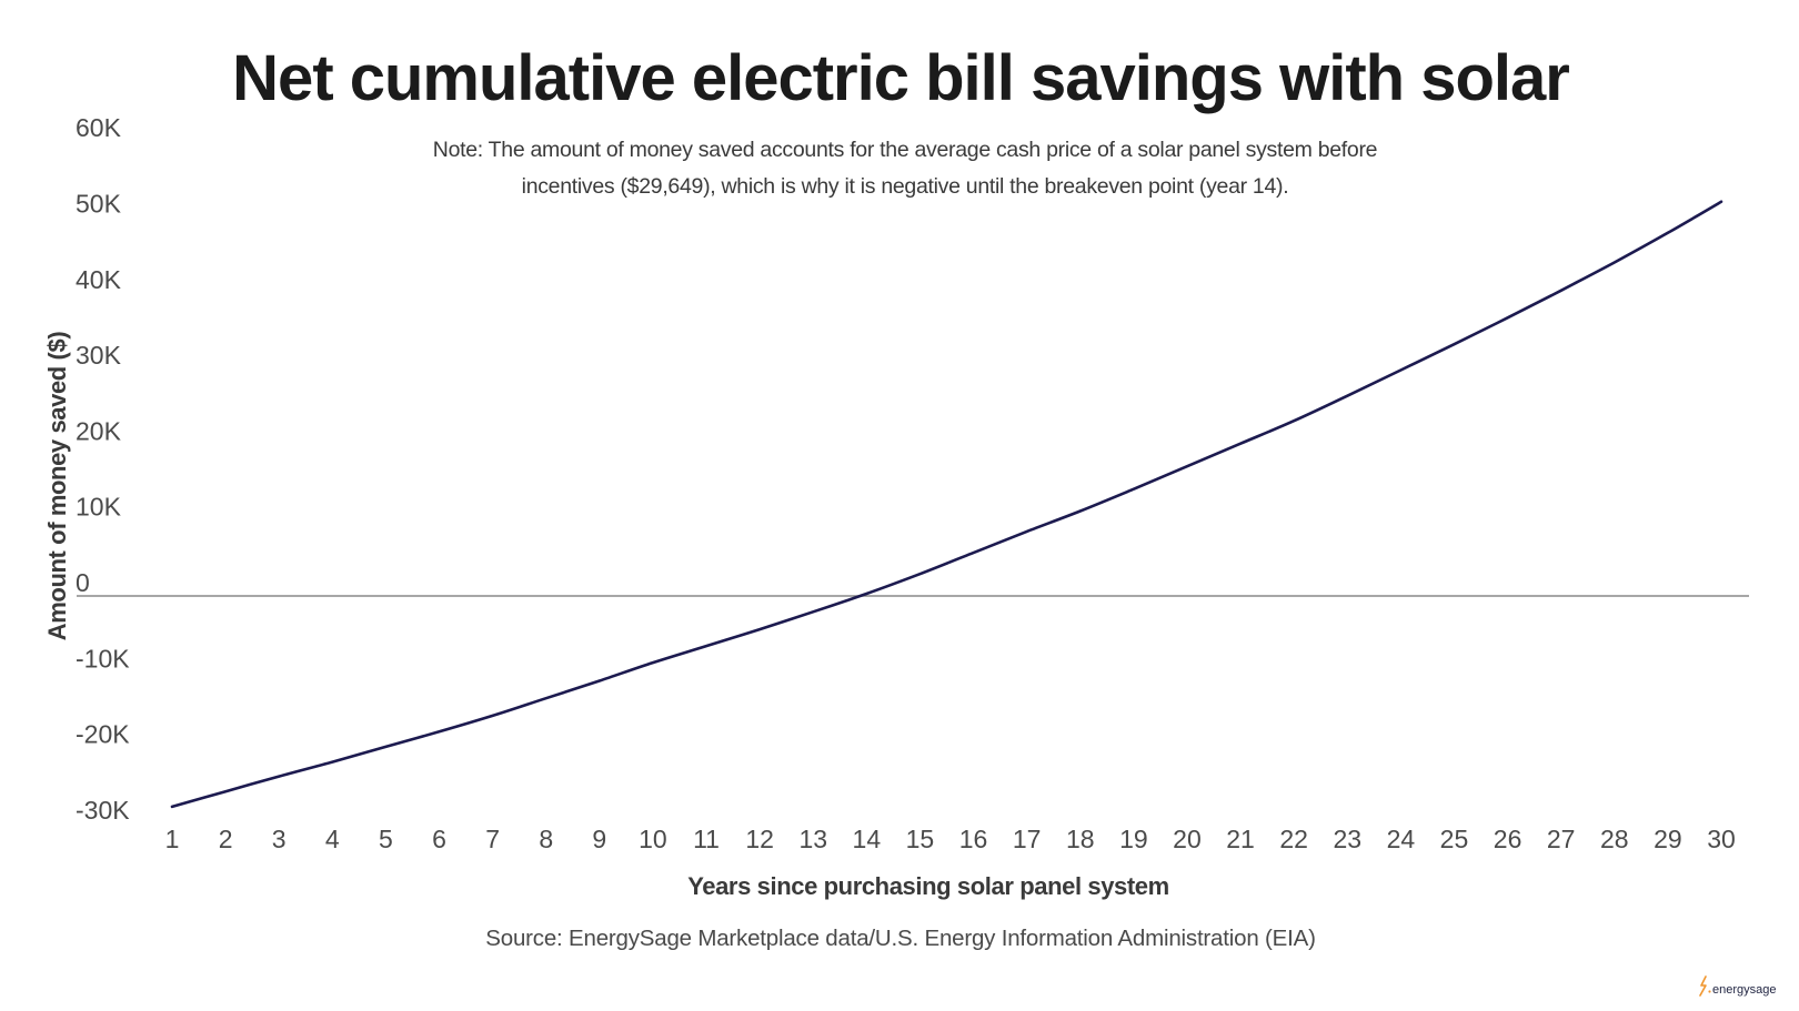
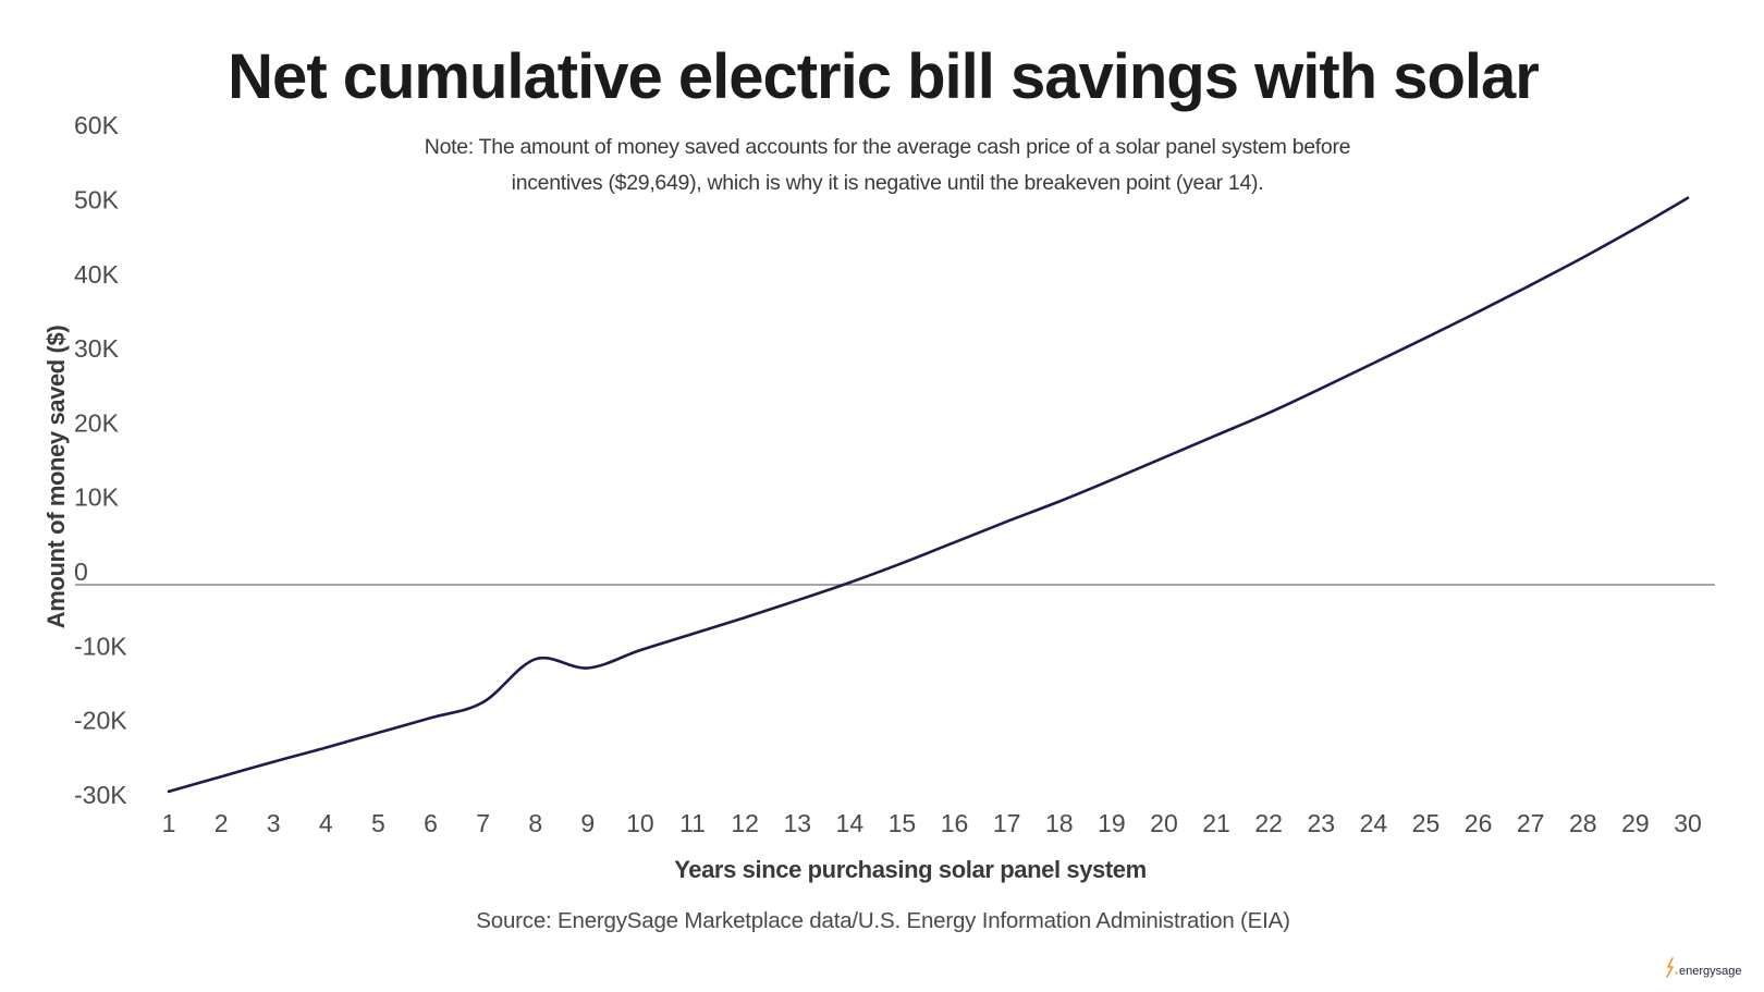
8: -14K -> -10K
